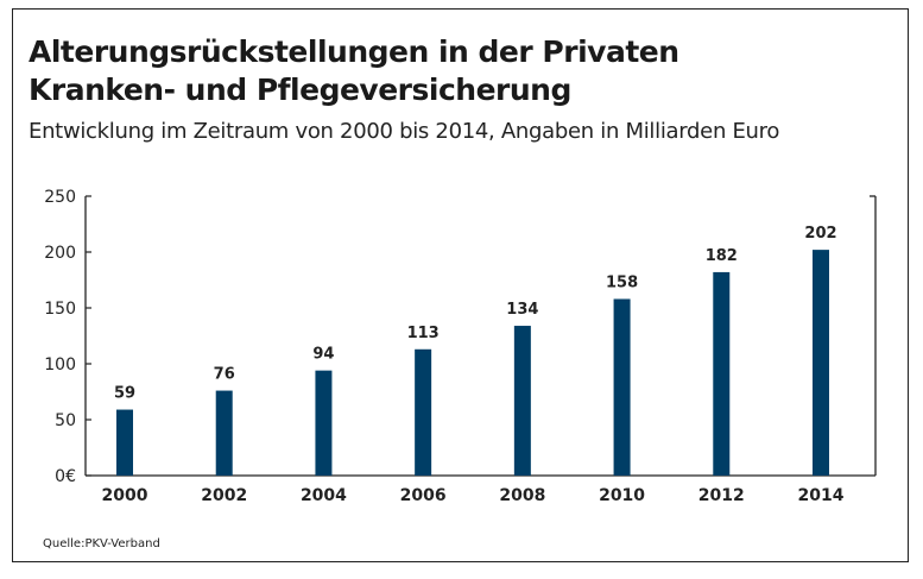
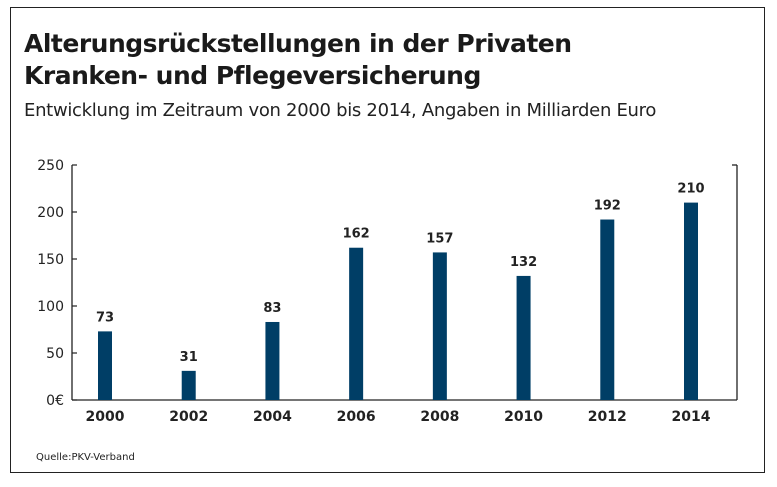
2000: 59 -> 73
2002: 76 -> 31
2004: 94 -> 83
2006: 113 -> 162
2008: 134 -> 157
2010: 158 -> 132
2012: 182 -> 192
2014: 202 -> 210
